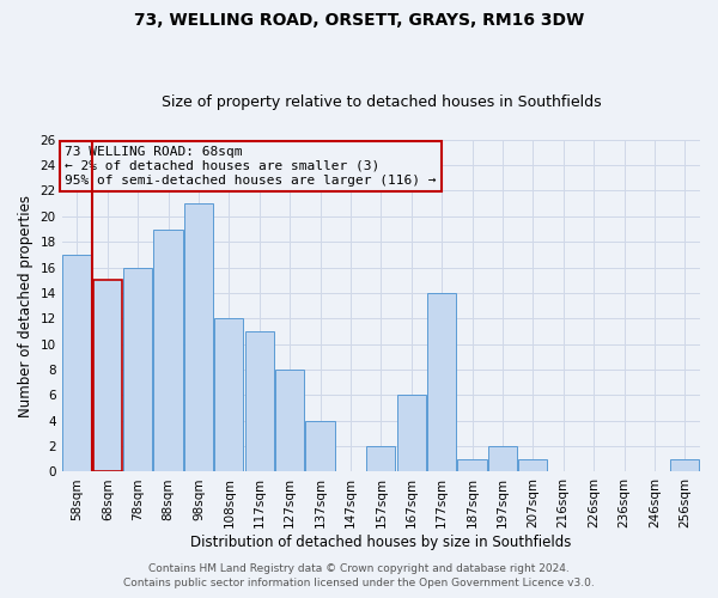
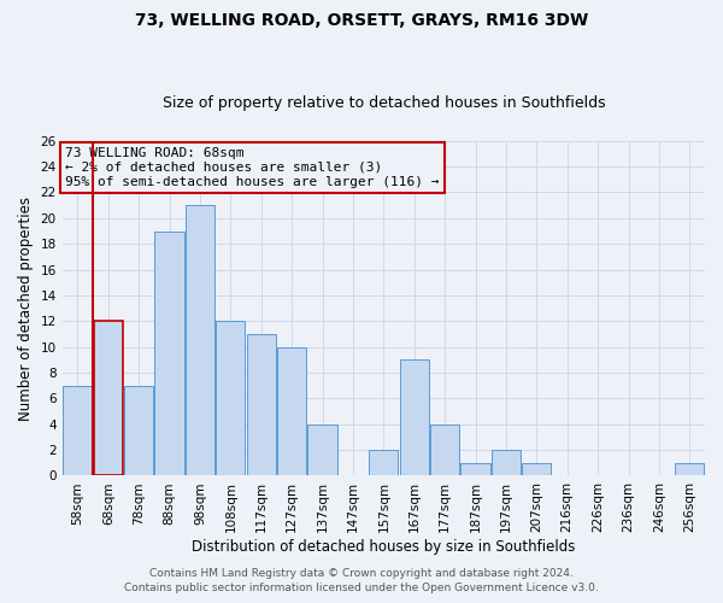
58sqm: 17 -> 7
68sqm: 15 -> 12
78sqm: 16 -> 7
127sqm: 8 -> 10
167sqm: 6 -> 9
177sqm: 14 -> 4
